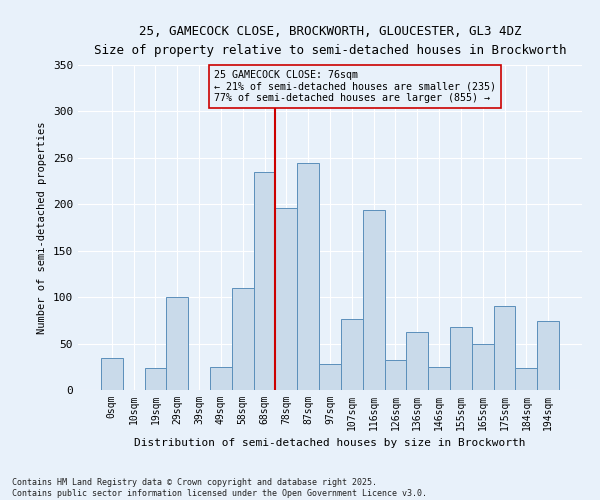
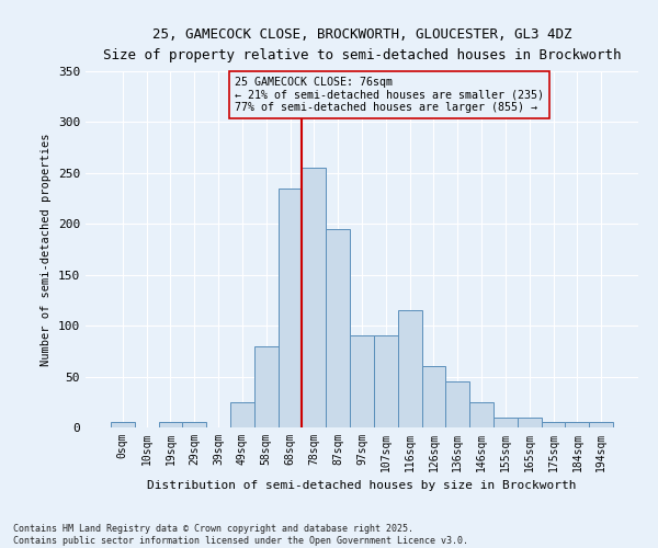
0sqm: 34 -> 5
19sqm: 24 -> 5
29sqm: 100 -> 5
58sqm: 110 -> 80
78sqm: 196 -> 255
87sqm: 244 -> 195
97sqm: 28 -> 90
107sqm: 76 -> 90
116sqm: 194 -> 115
126sqm: 32 -> 60
136sqm: 62 -> 45
155sqm: 68 -> 10
165sqm: 50 -> 10
175sqm: 90 -> 5
184sqm: 24 -> 5
194sqm: 74 -> 5
